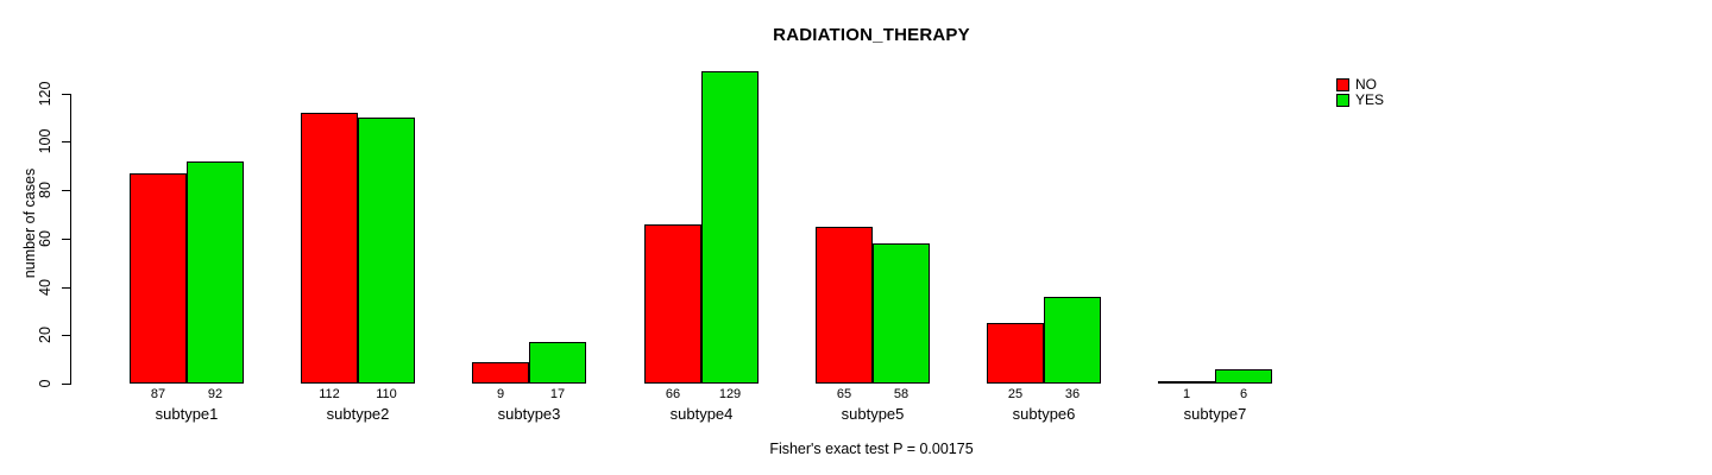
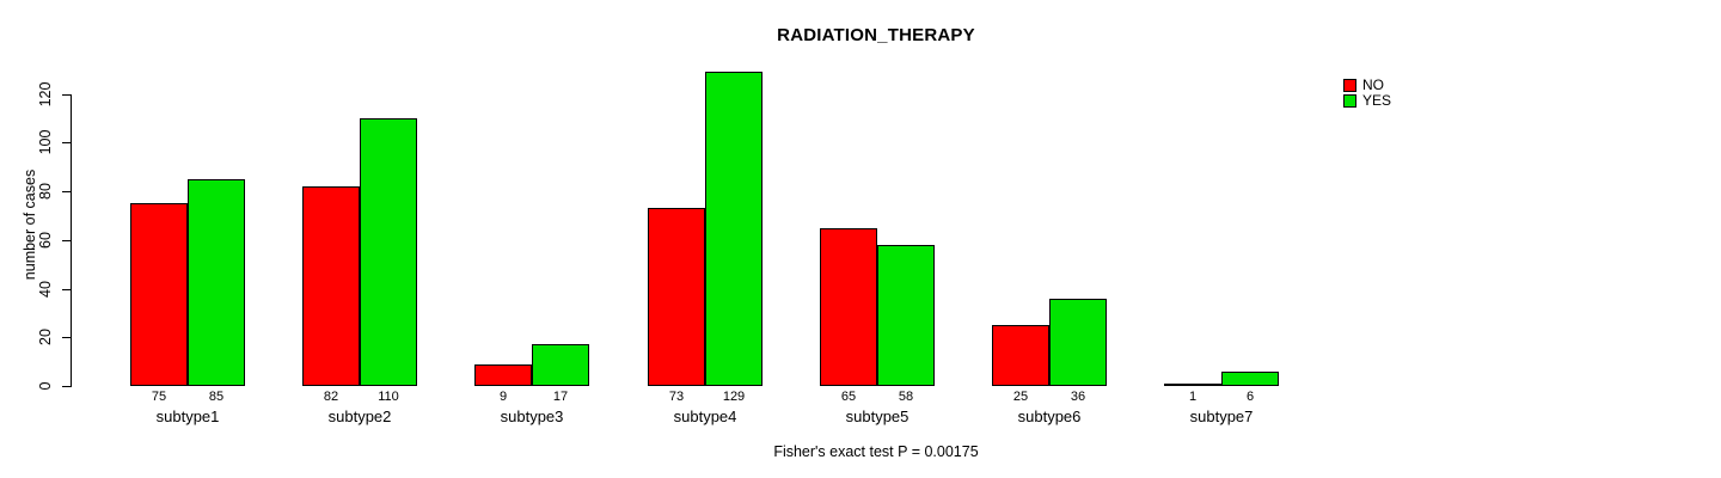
NO/subtype1: 87 -> 75
YES/subtype1: 92 -> 85
NO/subtype2: 112 -> 82
NO/subtype4: 66 -> 73
